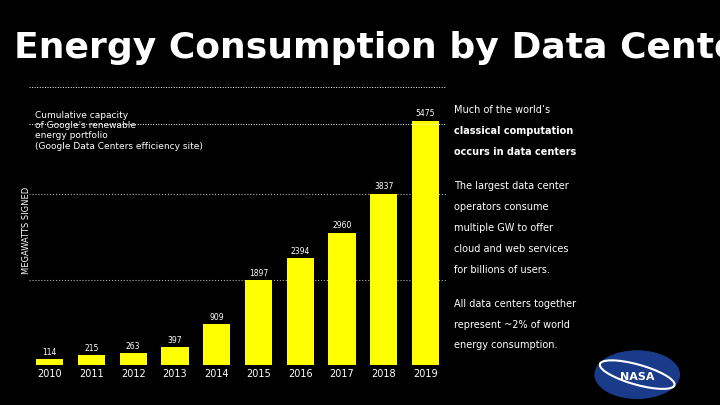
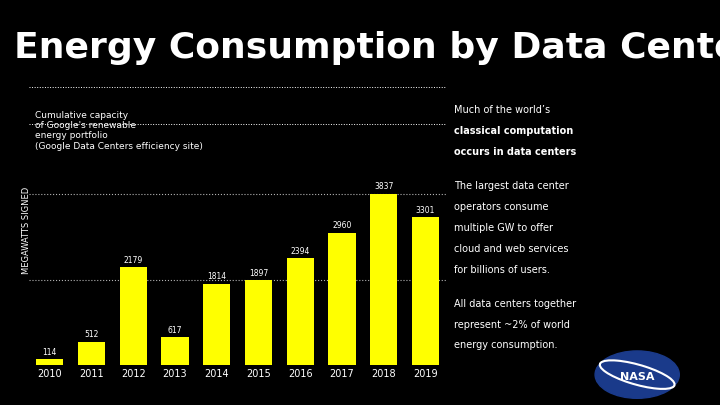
2011: 215 -> 512
2012: 263 -> 2179
2013: 397 -> 617
2014: 909 -> 1814
2019: 5475 -> 3301
